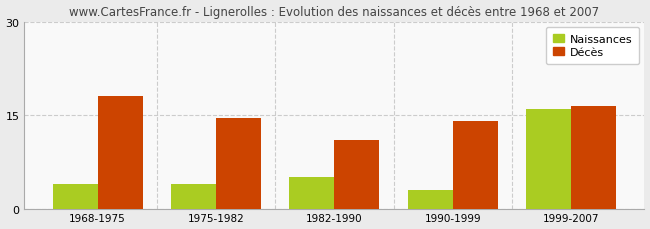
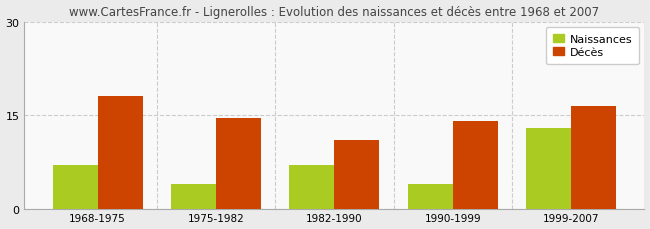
Naissances/1968-1975: 4 -> 7
Naissances/1982-1990: 5 -> 7
Naissances/1990-1999: 3 -> 4
Naissances/1999-2007: 16 -> 13
